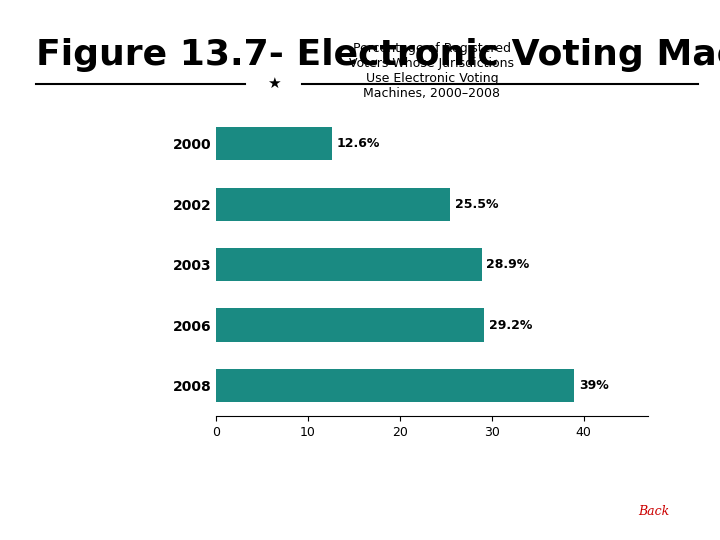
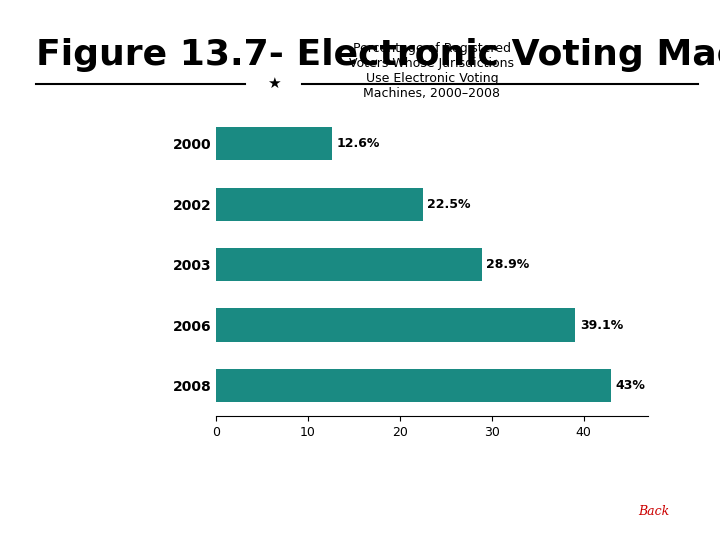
2002: 25.5% -> 22.5%
2006: 29.2% -> 39.1%
2008: 39% -> 43%
